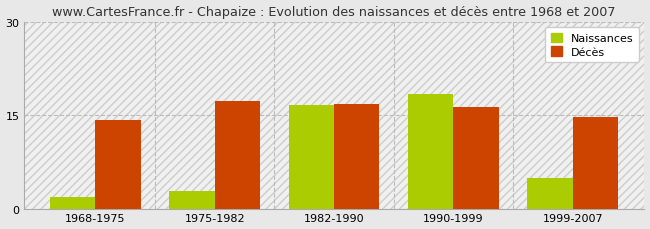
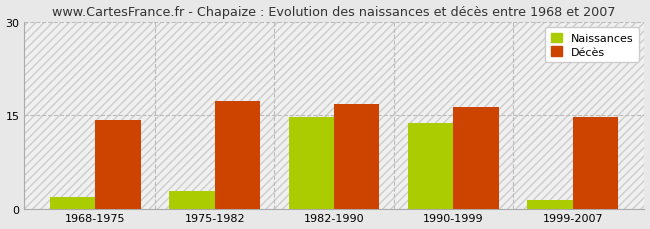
Naissances/1982-1990: 16.6 -> 14.7
Naissances/1990-1999: 18.4 -> 13.8
Naissances/1999-2007: 5.0 -> 1.5
